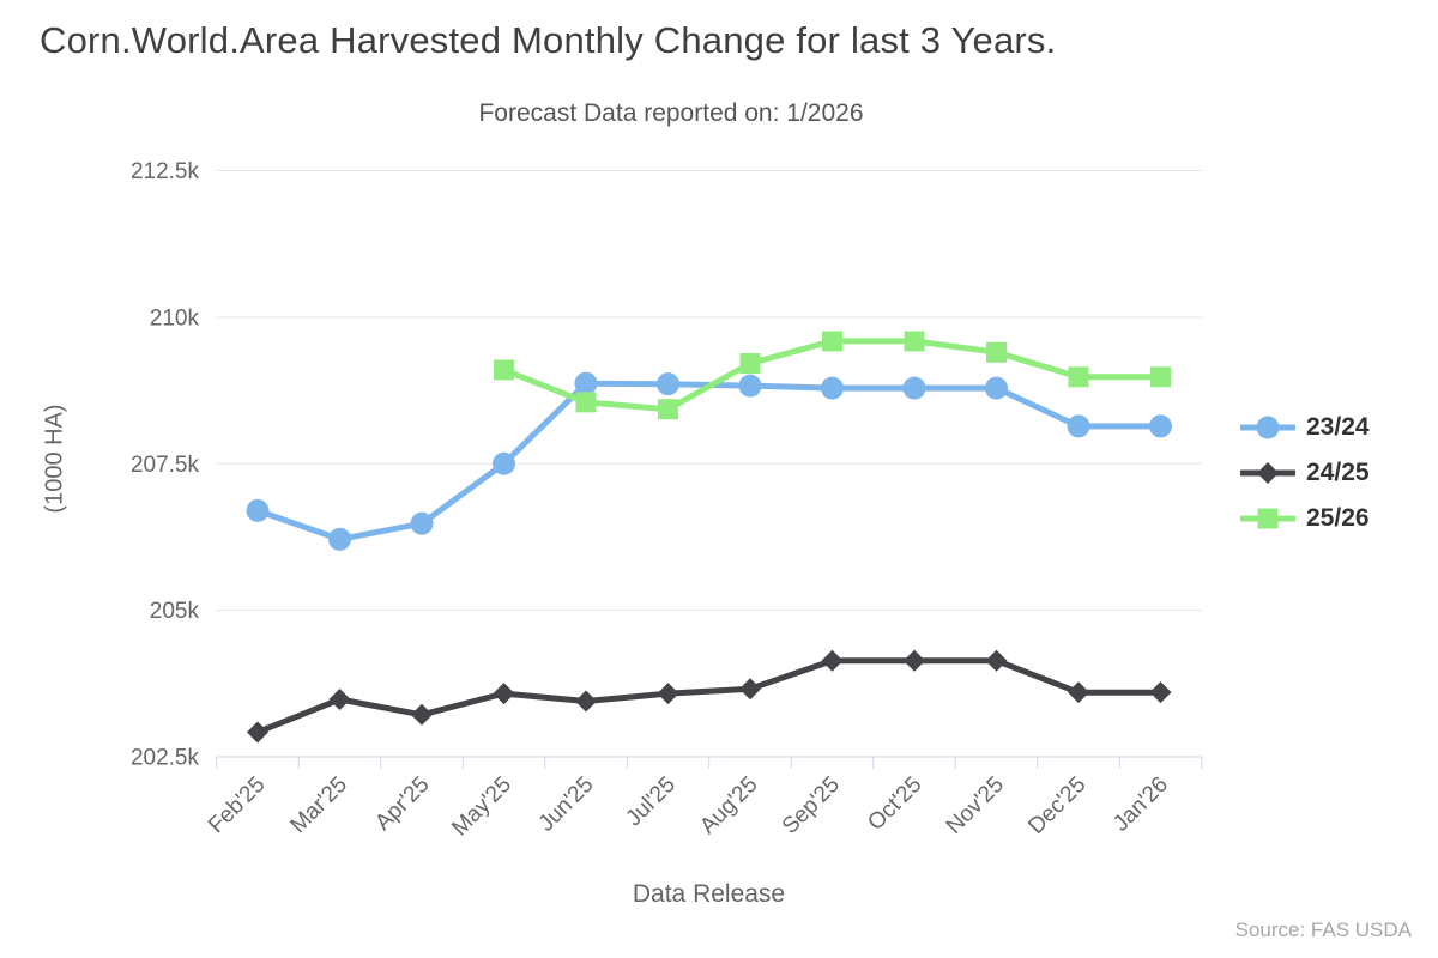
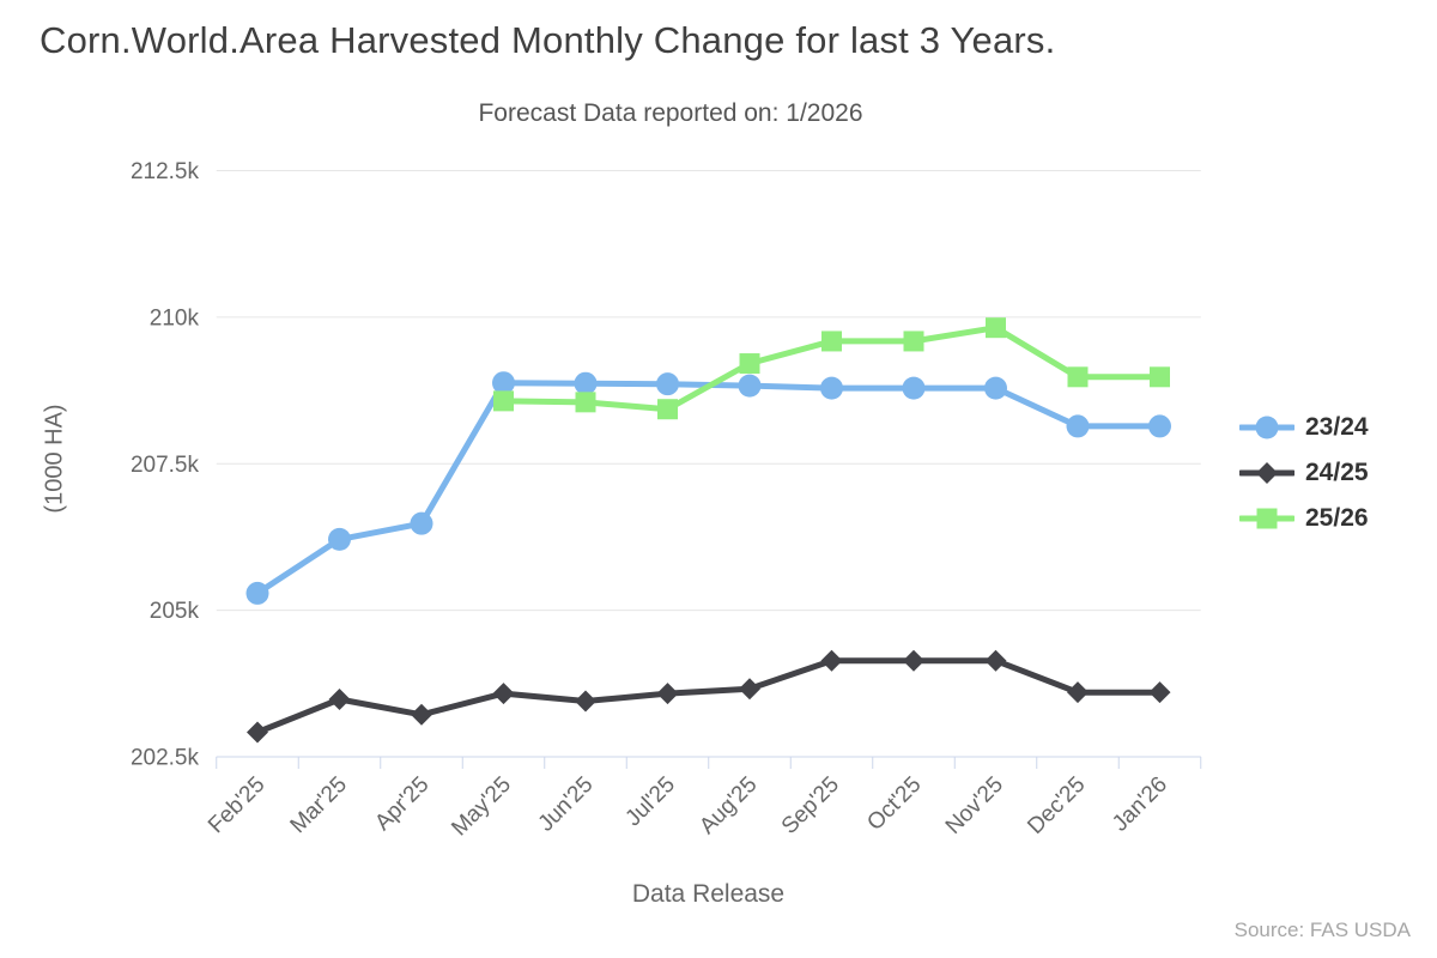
23/24/Feb'25: 206.7k -> 205.3k
23/24/May'25: 207.5k -> 208.9k
25/26/May'25: 209.1k -> 208.6k
25/26/Nov'25: 209.4k -> 209.8k
